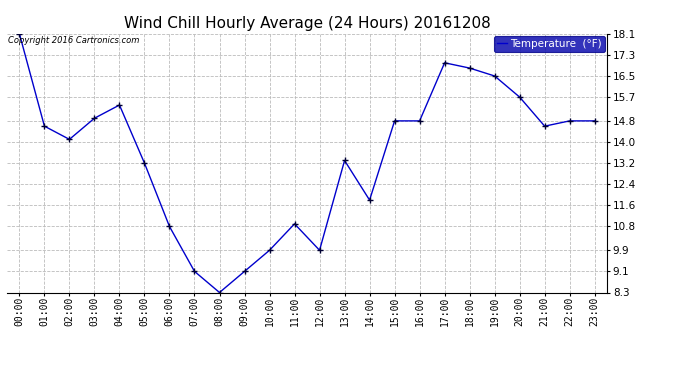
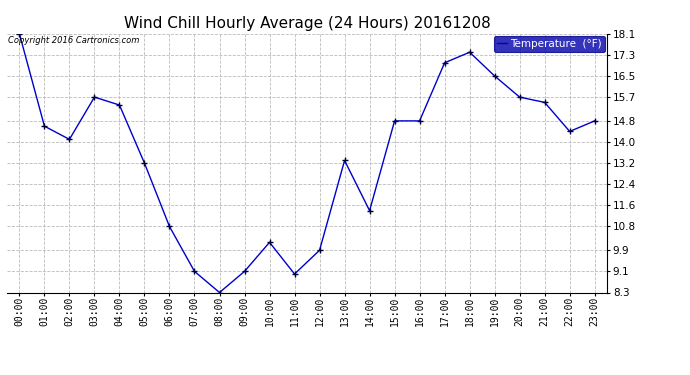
03:00: 14.9 -> 15.7
10:00: 9.9 -> 10.2
11:00: 10.9 -> 9.0
14:00: 11.8 -> 11.4
18:00: 16.8 -> 17.4
21:00: 14.6 -> 15.5
22:00: 14.8 -> 14.4
